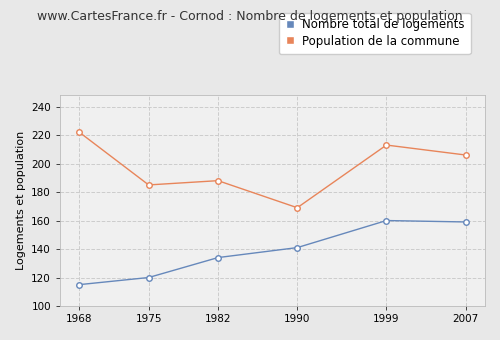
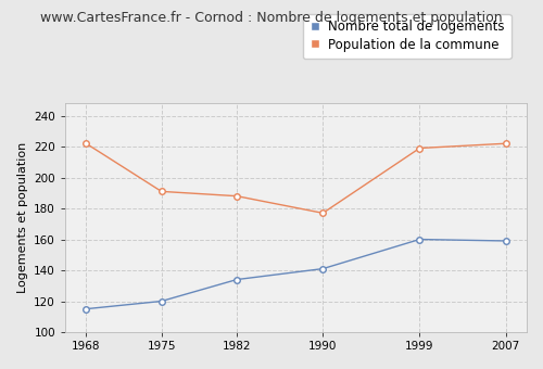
Population de la commune/1975: 185 -> 191
Population de la commune/1990: 169 -> 177
Population de la commune/1999: 213 -> 219
Population de la commune/2007: 206 -> 222
